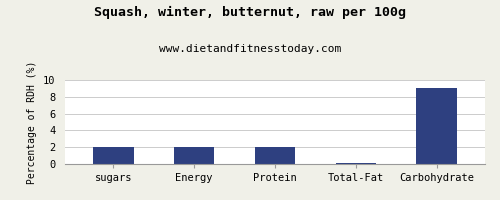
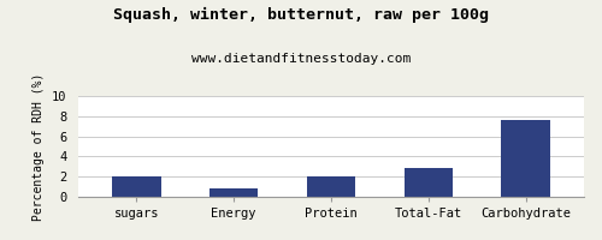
Energy: 2.0 -> 0.8
Total-Fat: 0.1 -> 2.8
Carbohydrate: 9.0 -> 7.6
